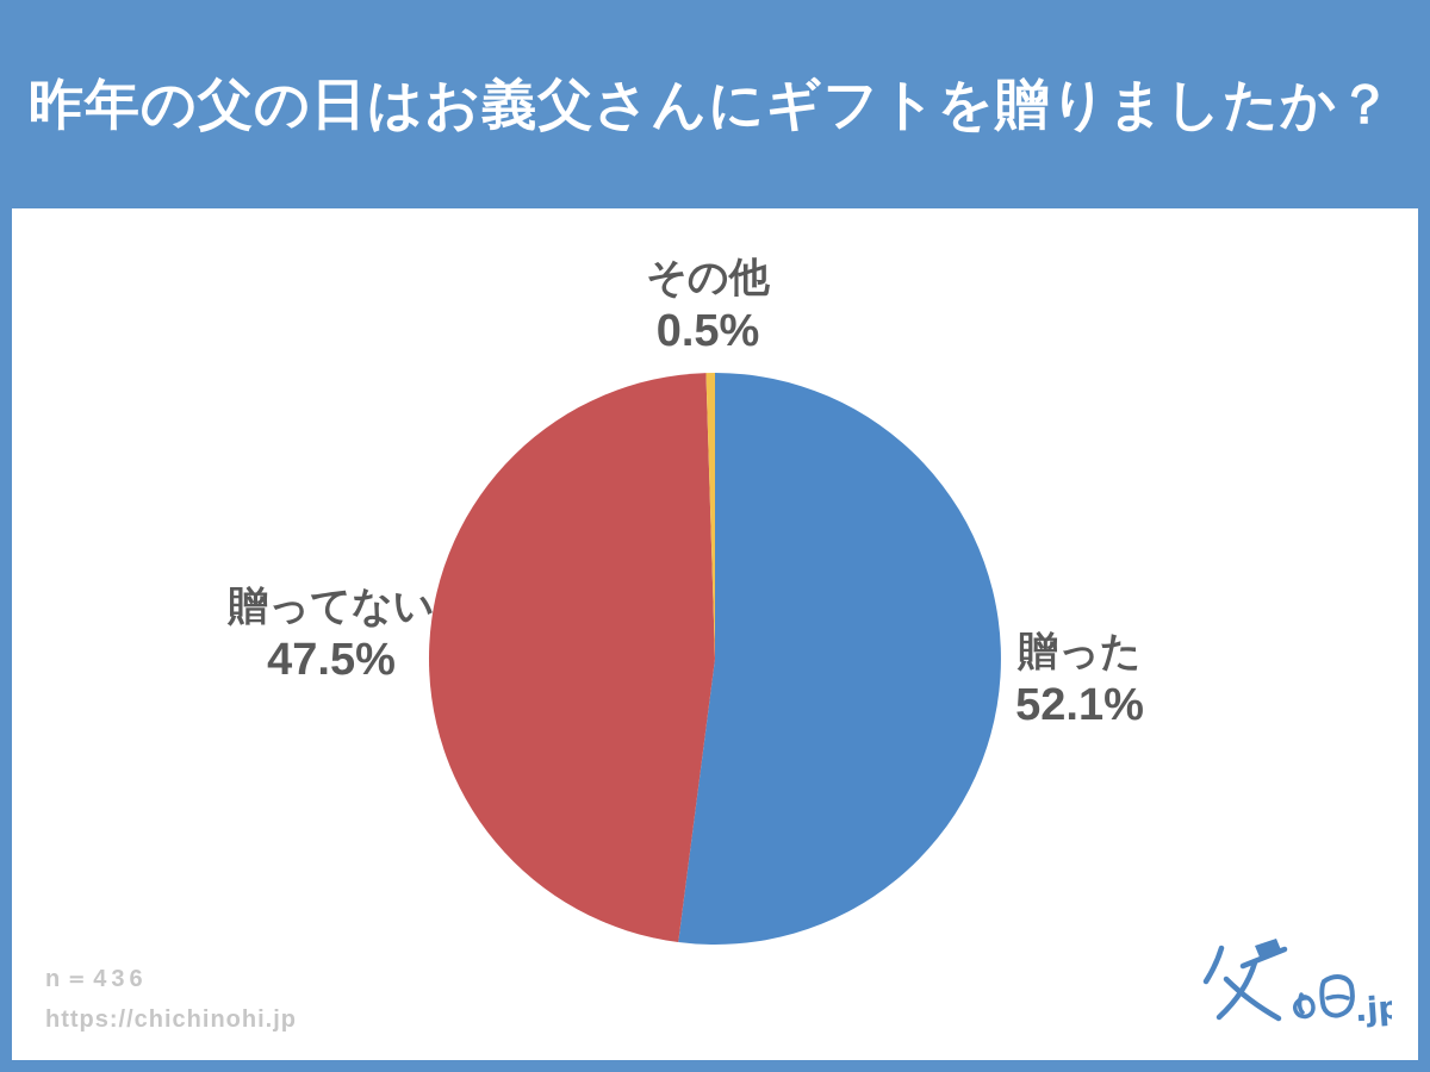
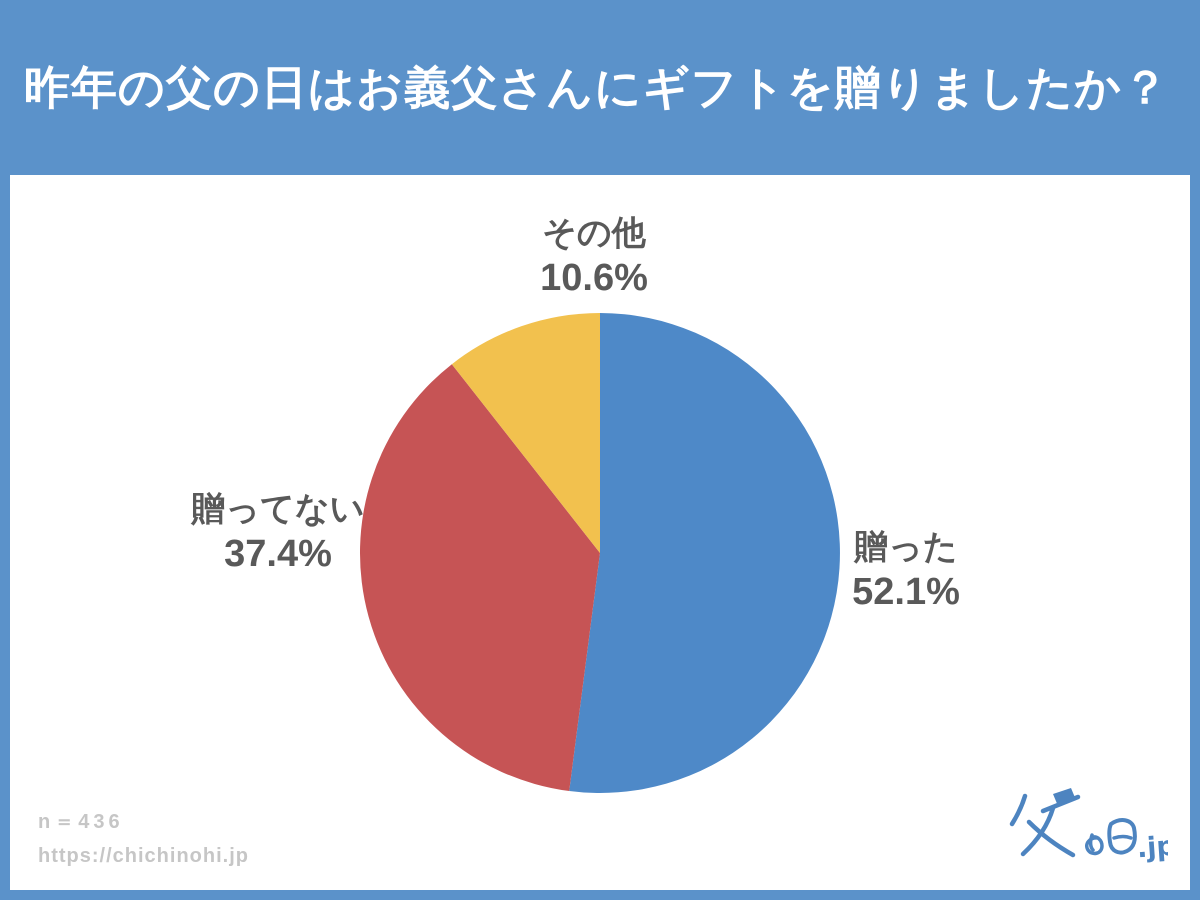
贈ってない: 47.5% -> 37.4%
その他: 0.5% -> 10.6%
